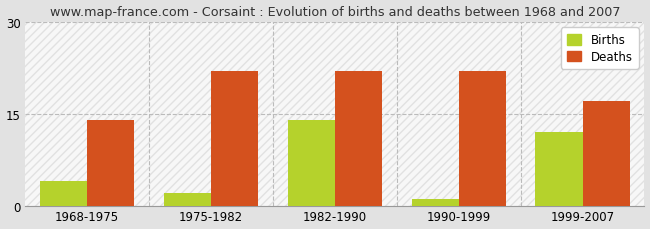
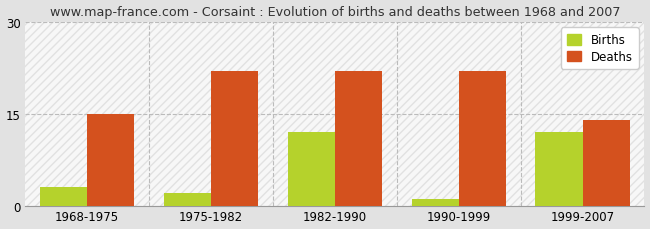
Births/1968-1975: 4 -> 3
Deaths/1968-1975: 14 -> 15
Births/1982-1990: 14 -> 12
Deaths/1999-2007: 17 -> 14
